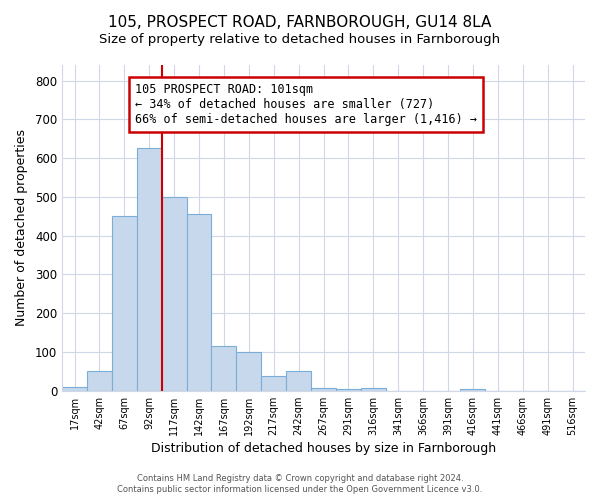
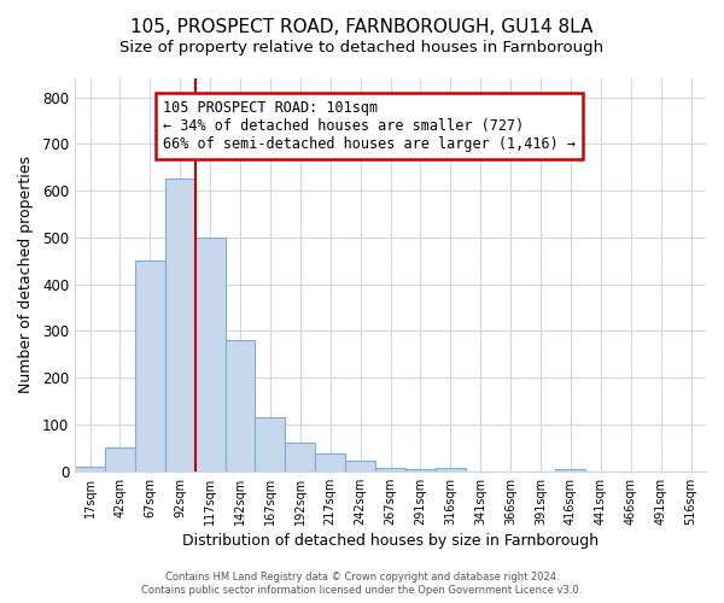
142sqm: 455 -> 280
192sqm: 100 -> 62
242sqm: 50 -> 22
